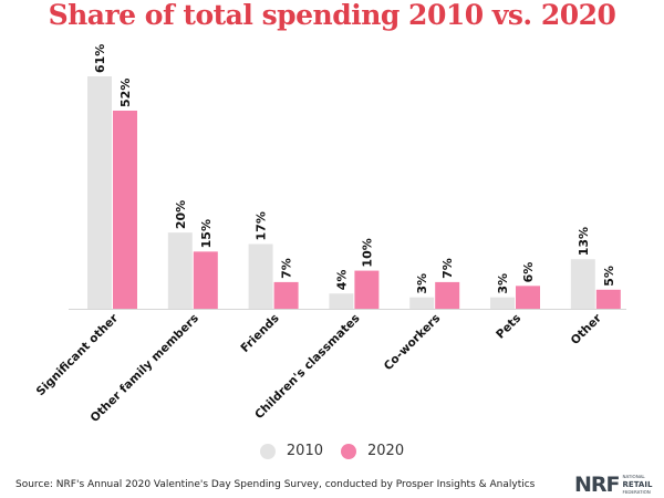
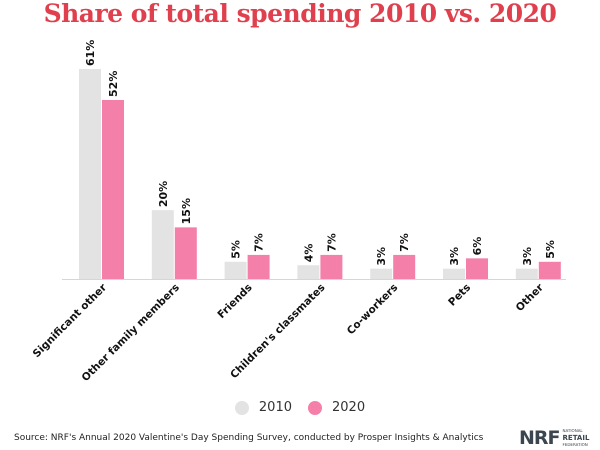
2010/Friends: 17% -> 5%
2020/Children's classmates: 10% -> 7%
2010/Other: 13% -> 3%
